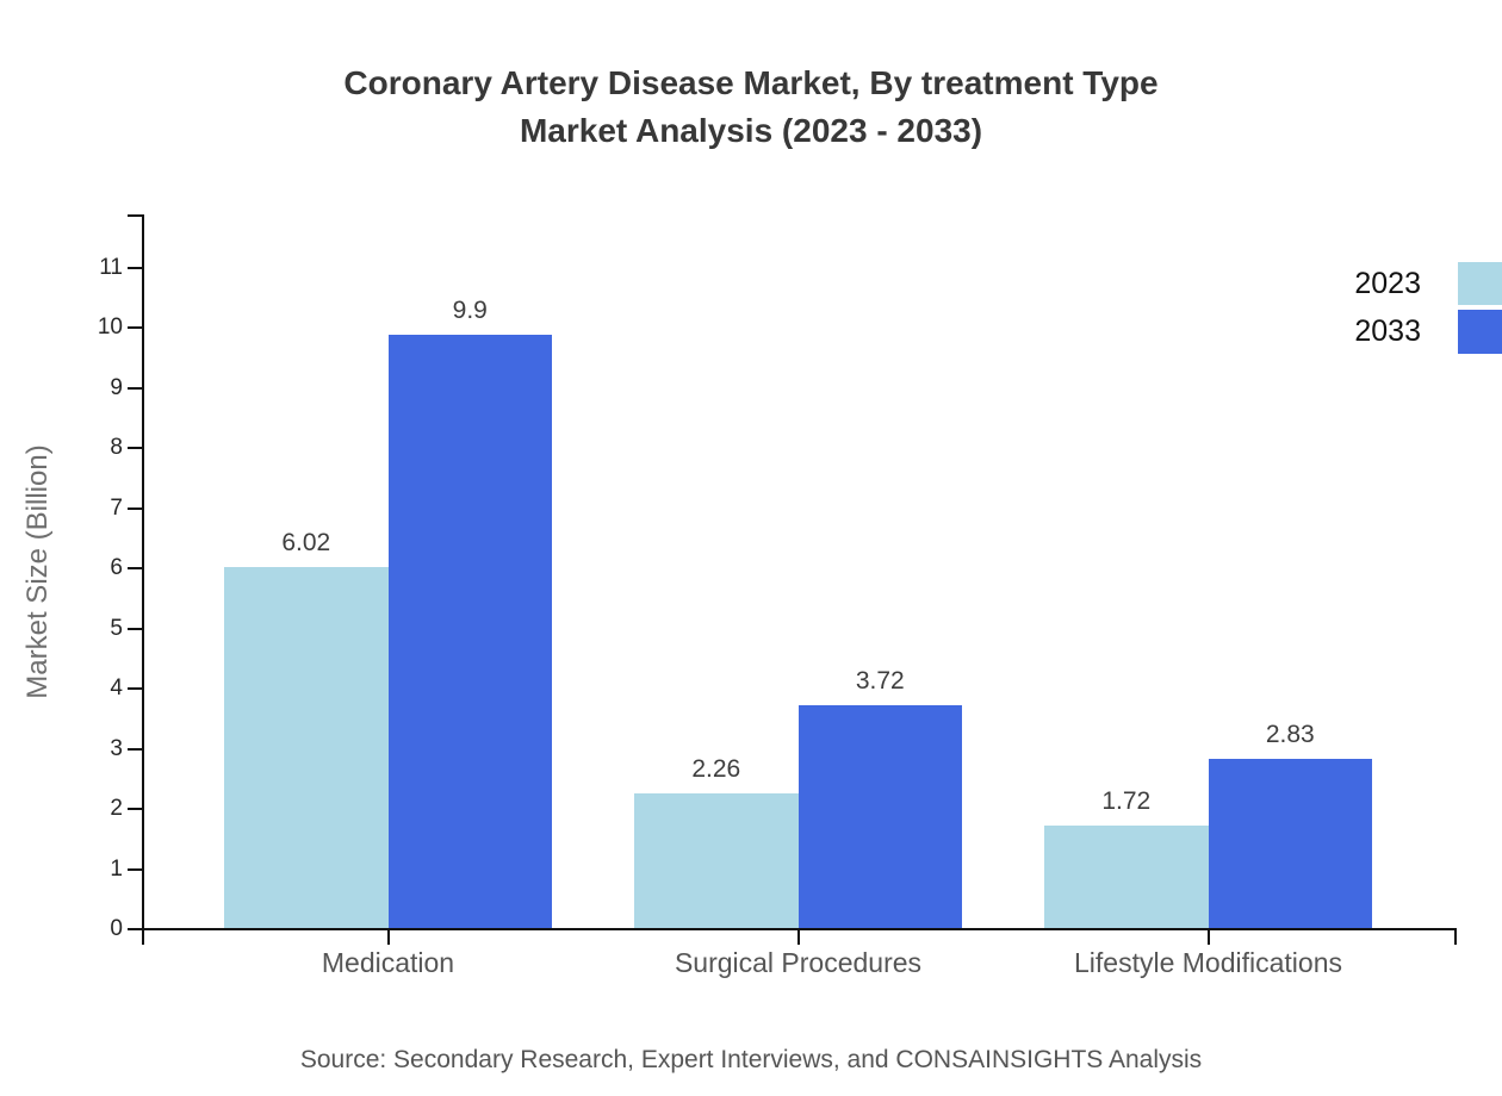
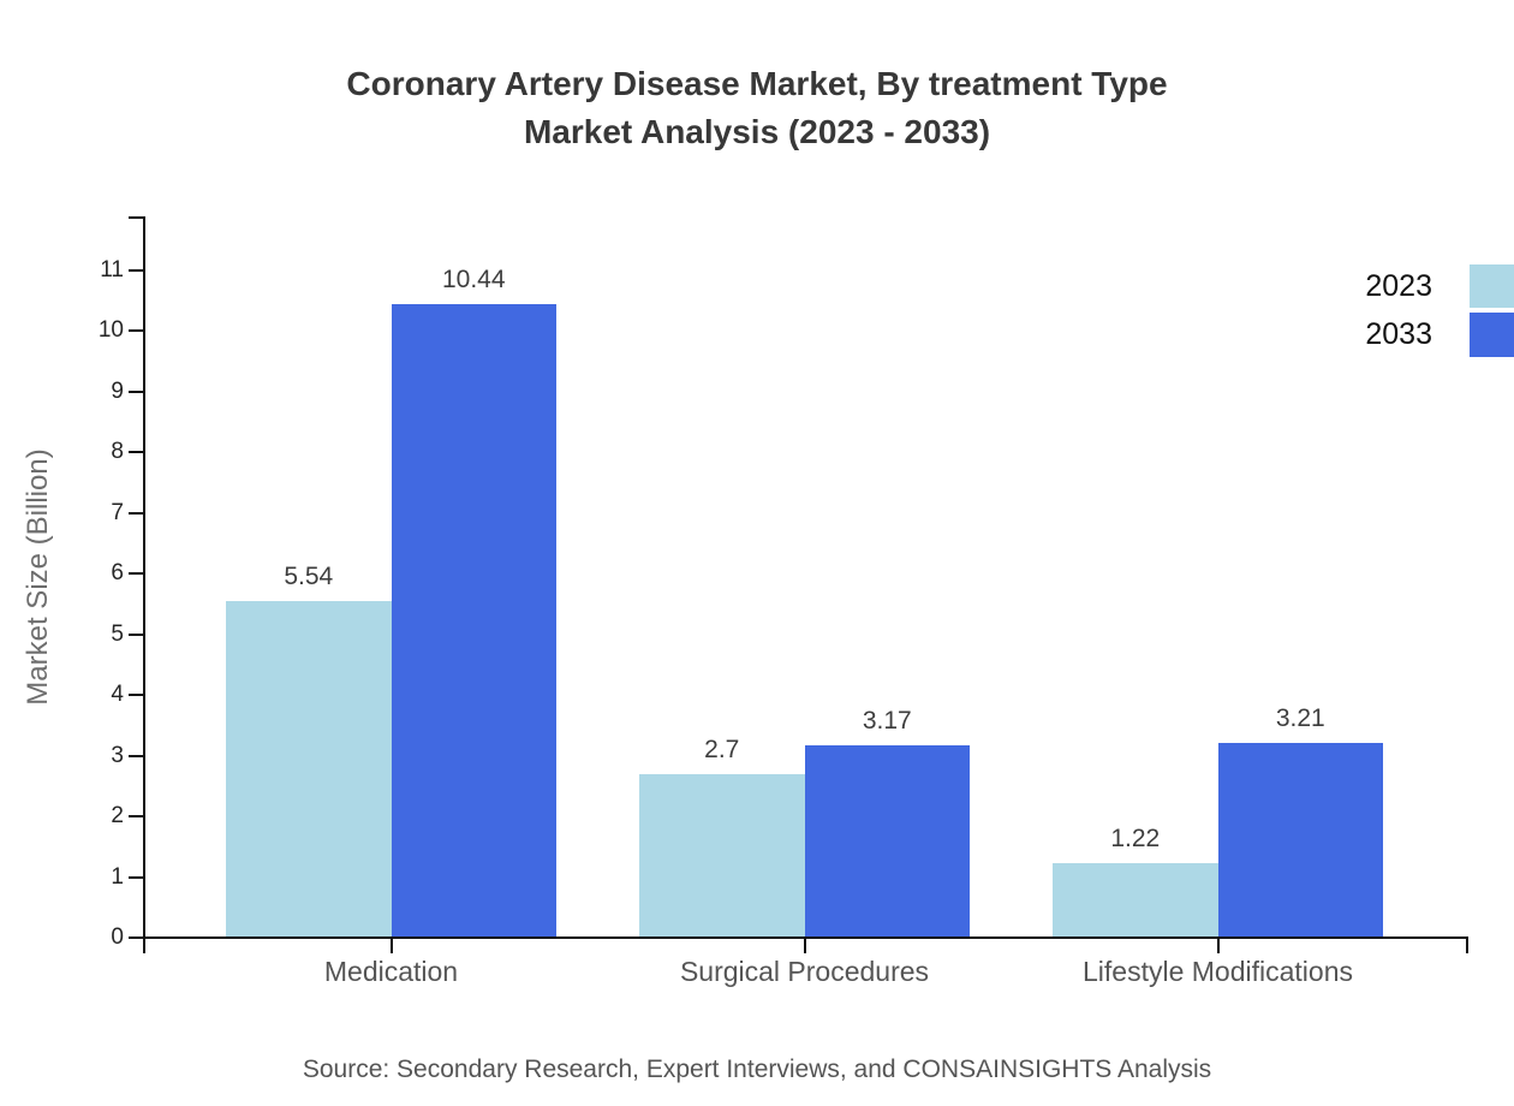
2023/Medication: 6.02 -> 5.54
2033/Medication: 9.9 -> 10.44
2023/Surgical Procedures: 2.26 -> 2.7
2033/Surgical Procedures: 3.72 -> 3.17
2023/Lifestyle Modifications: 1.72 -> 1.22
2033/Lifestyle Modifications: 2.83 -> 3.21
